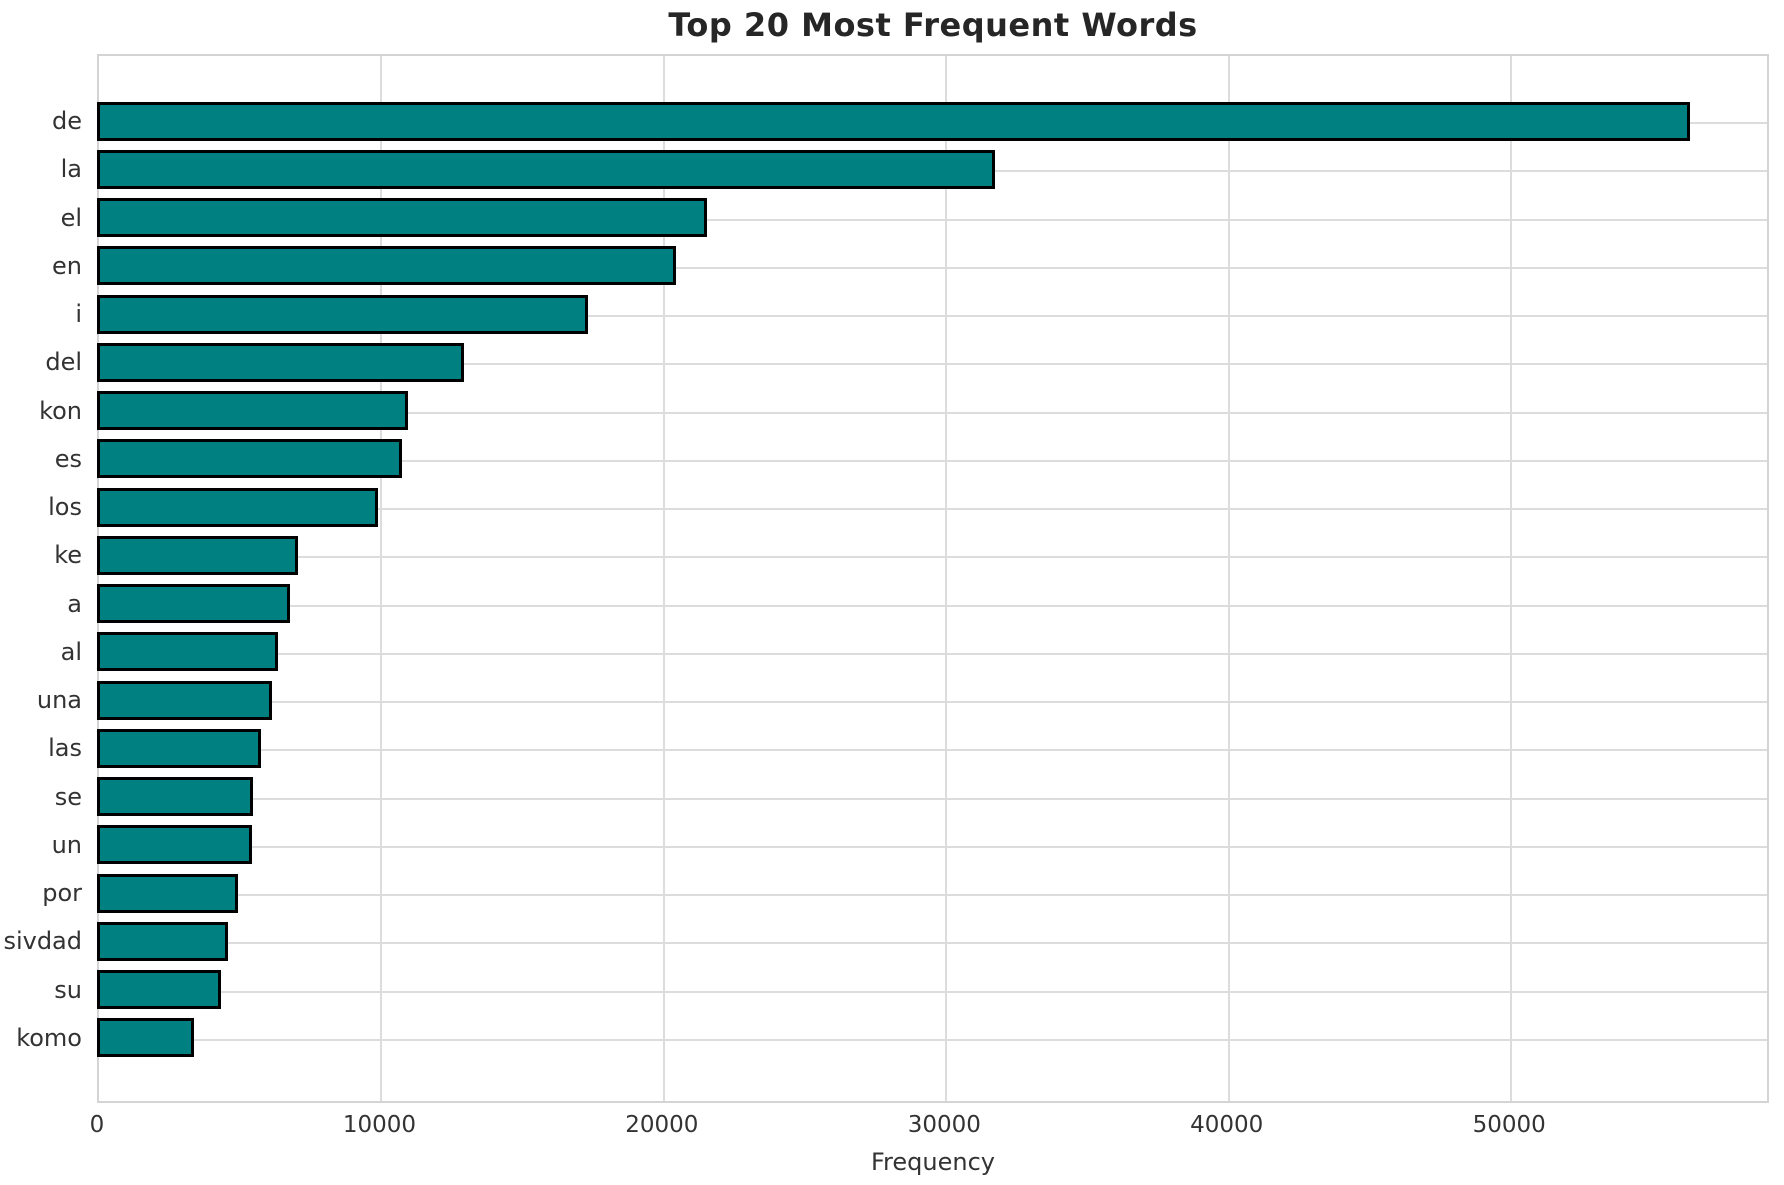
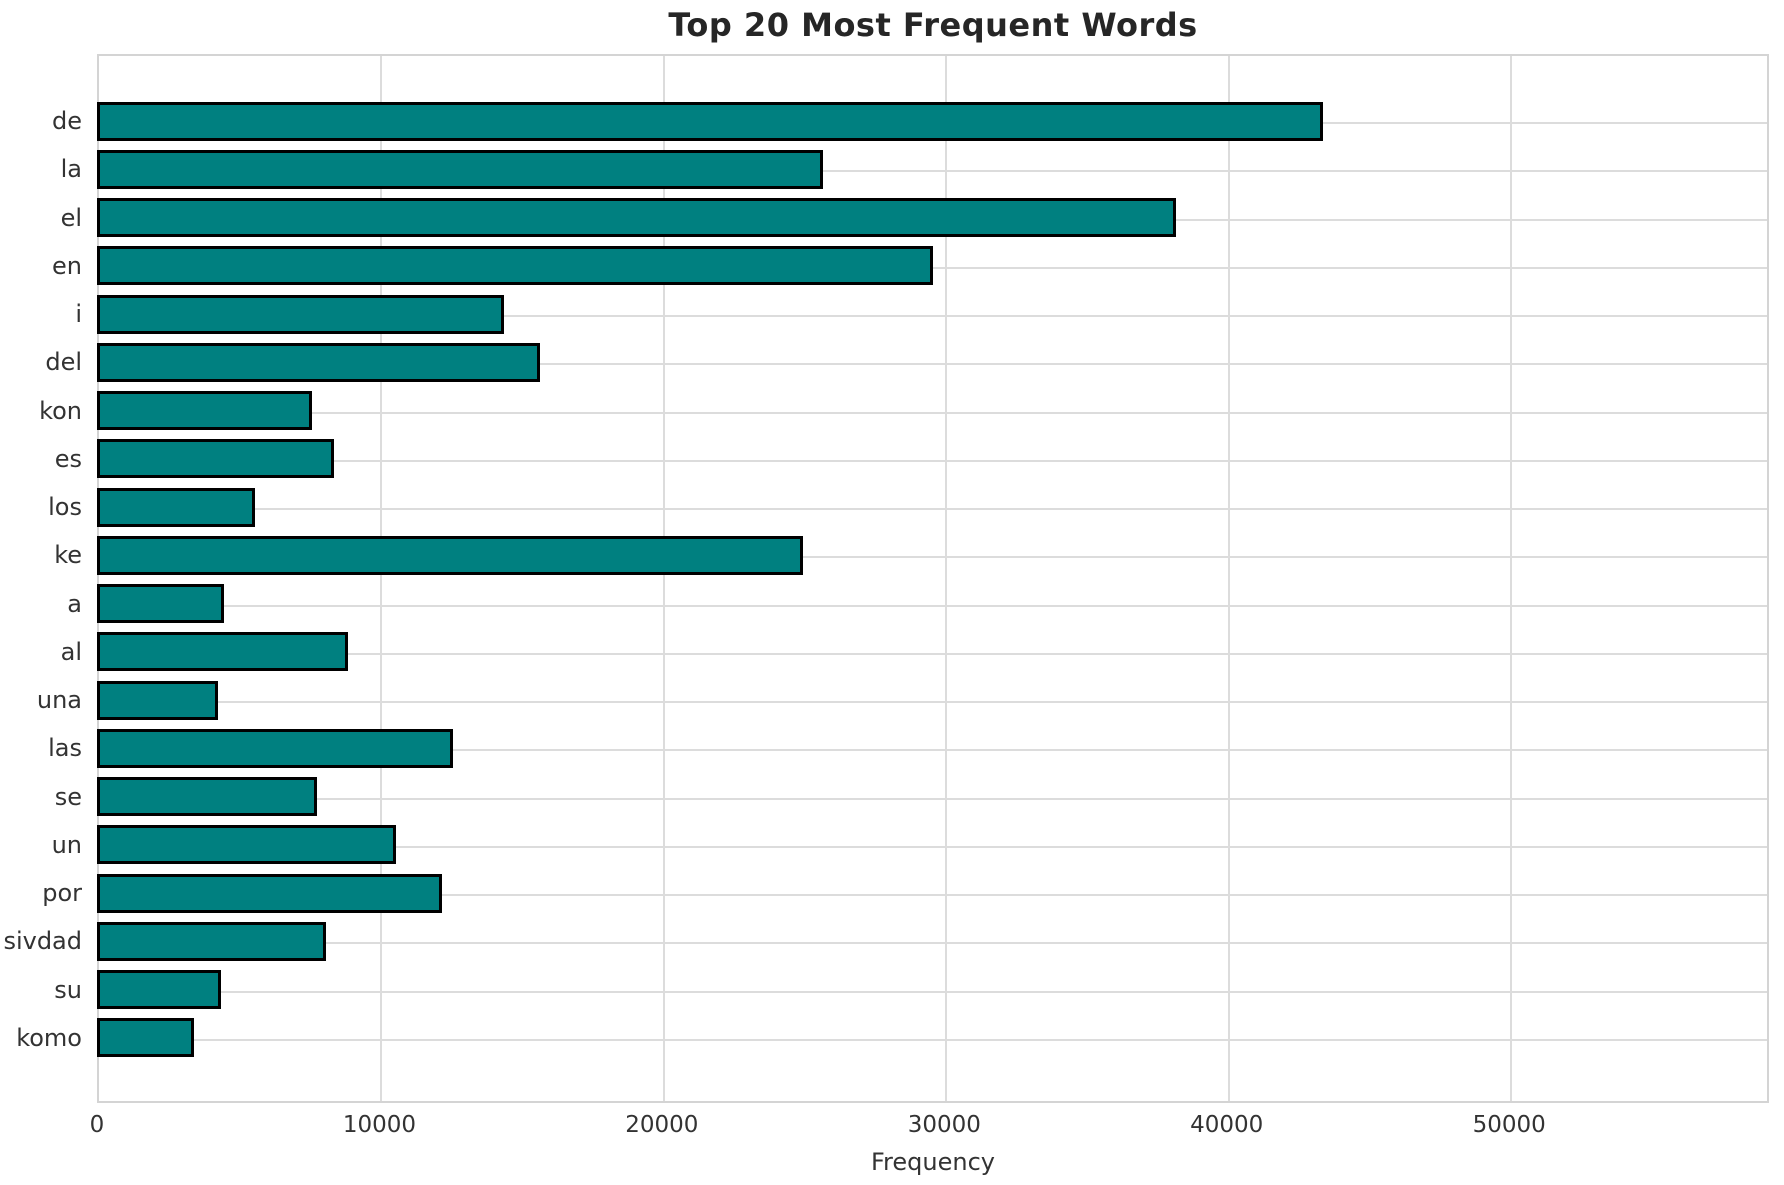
de: 56400 -> 43400
la: 31800 -> 25700
el: 21600 -> 38200
en: 20500 -> 29600
i: 17400 -> 14400
del: 13000 -> 15700
kon: 11000 -> 7600
es: 10800 -> 8400
los: 10000 -> 5600
ke: 7100 -> 25000
a: 6800 -> 4500
al: 6400 -> 8900
una: 6200 -> 4300
las: 5800 -> 12600
se: 5500 -> 7800
un: 5500 -> 10600
por: 5000 -> 12200
sivdad: 4600 -> 8100
